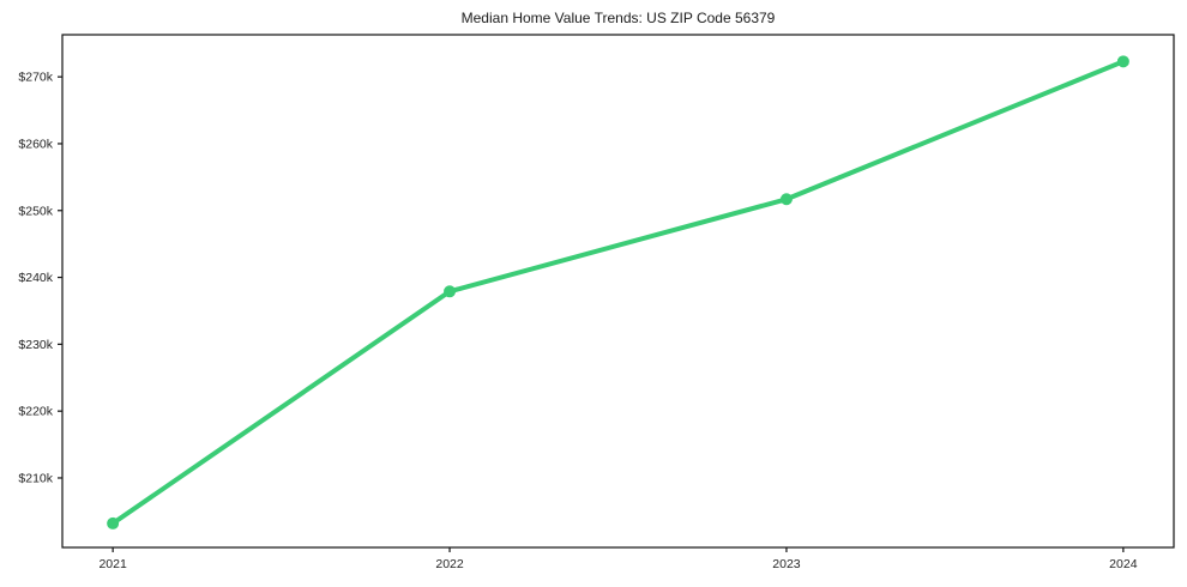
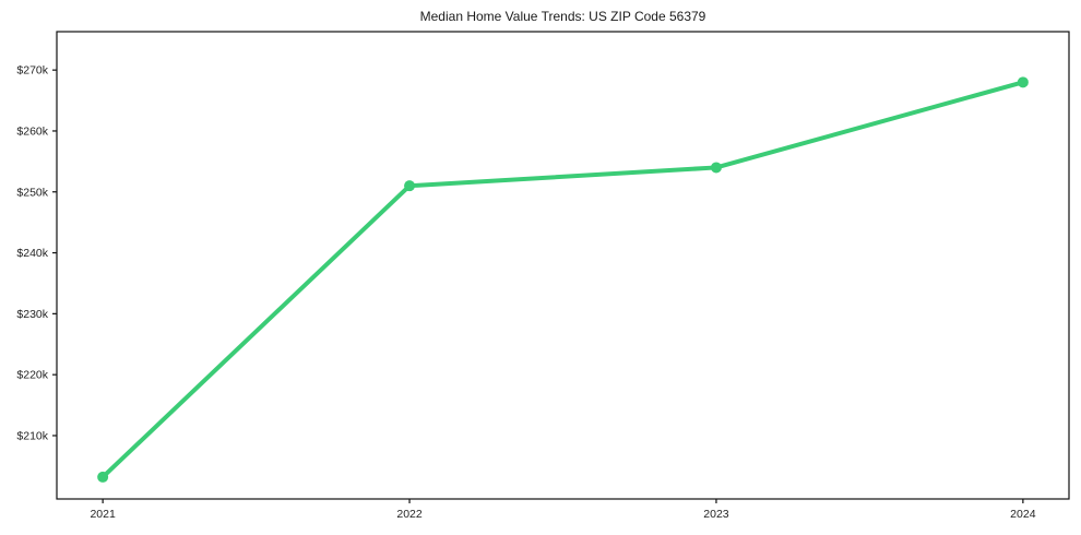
2022: $238k -> $251k
2023: $252k -> $254k
2024: $272k -> $268k
